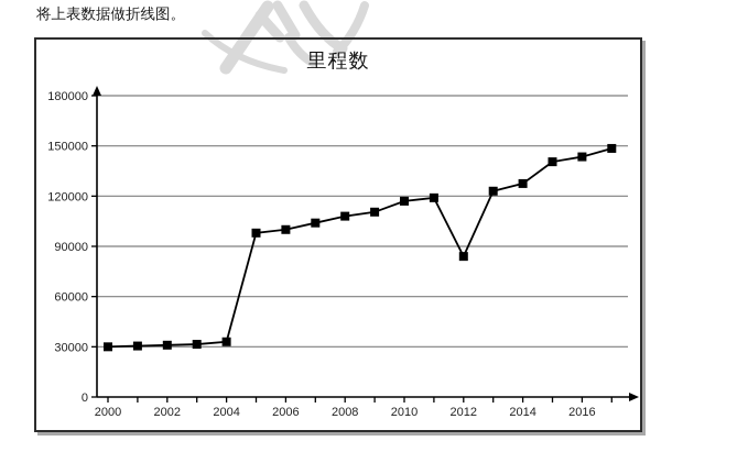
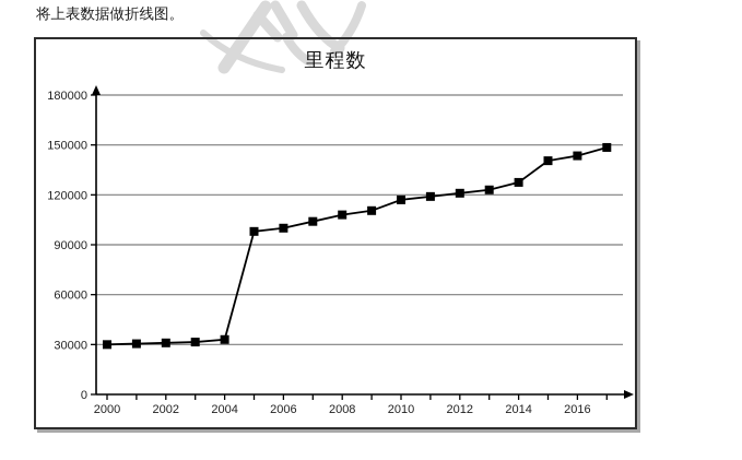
2012: 84000 -> 121000
